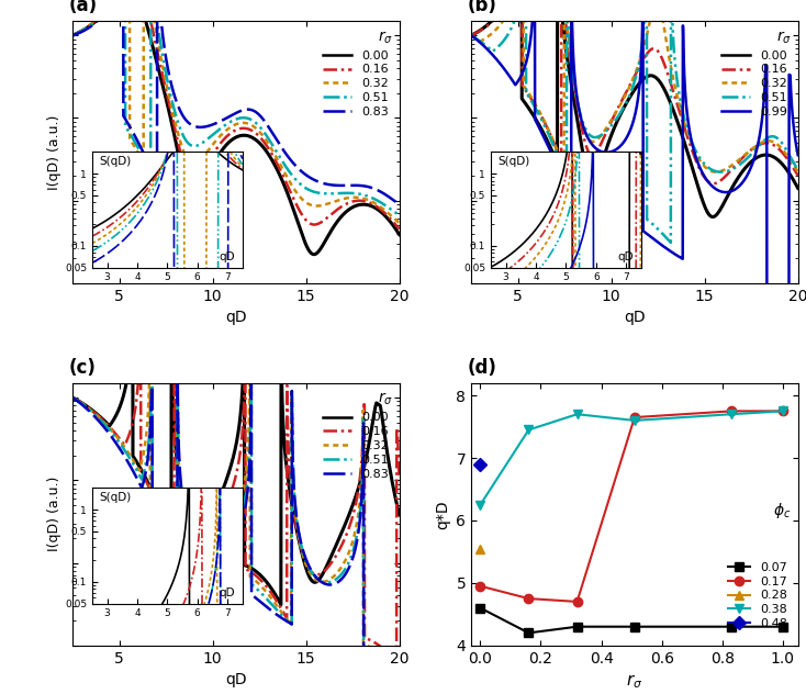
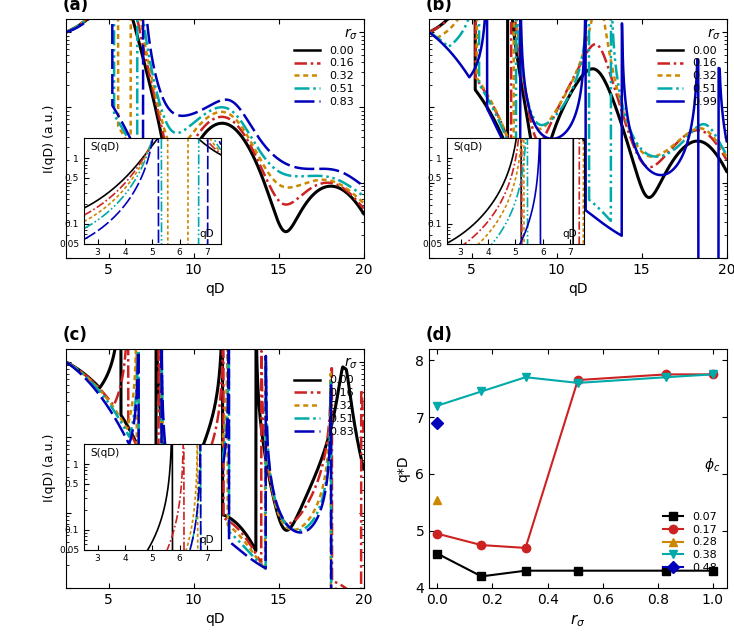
0.38/0.0: 6.25 -> 7.20
